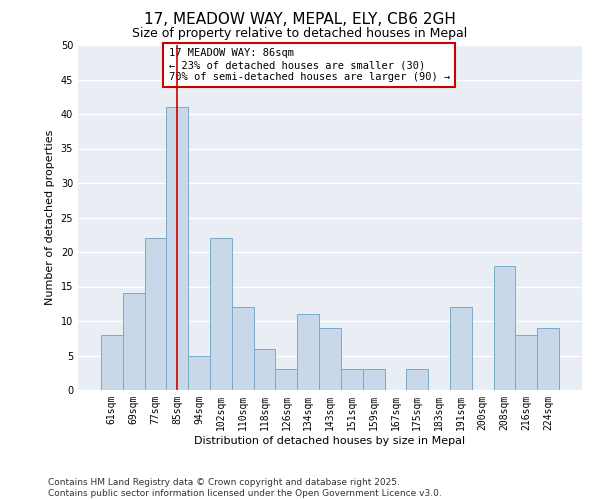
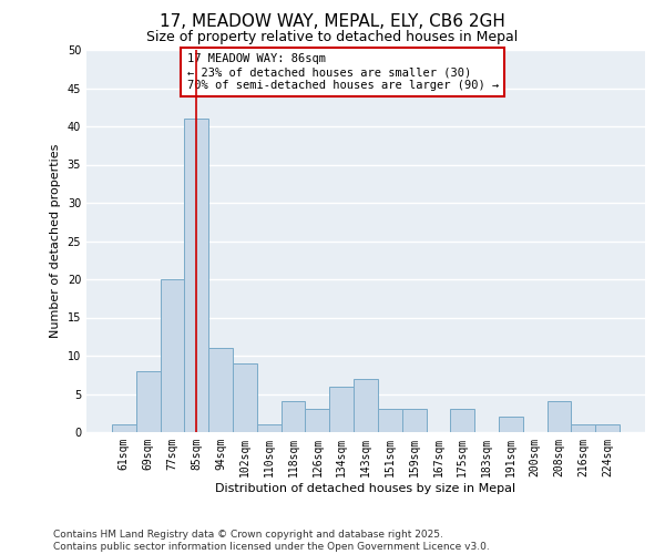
61sqm: 8 -> 1
69sqm: 14 -> 8
77sqm: 22 -> 20
94sqm: 5 -> 11
102sqm: 22 -> 9
110sqm: 12 -> 1
118sqm: 6 -> 4
134sqm: 11 -> 6
143sqm: 9 -> 7
191sqm: 12 -> 2
208sqm: 18 -> 4
216sqm: 8 -> 1
224sqm: 9 -> 1
